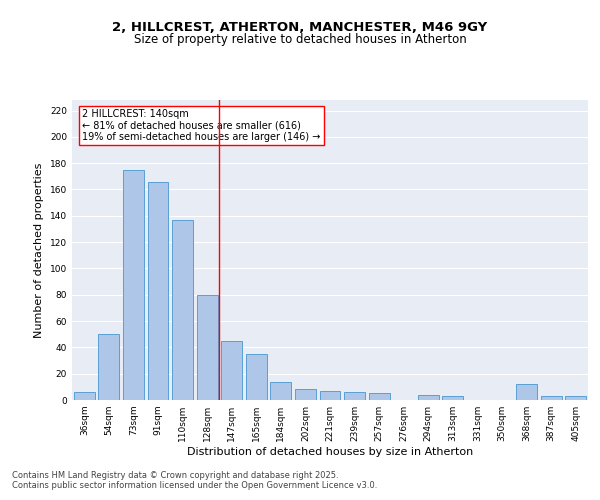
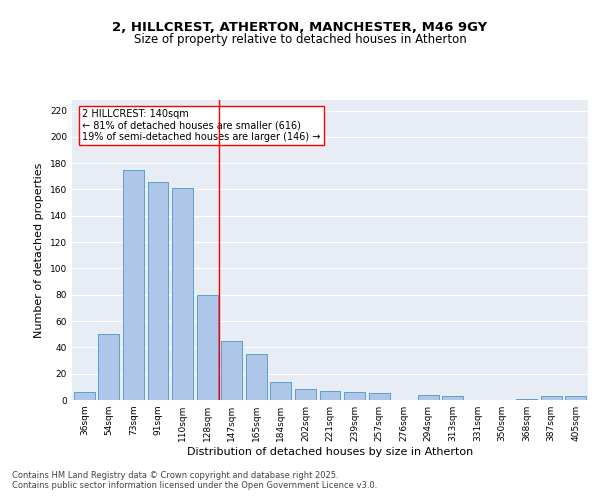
110sqm: 137 -> 161
368sqm: 12 -> 1
